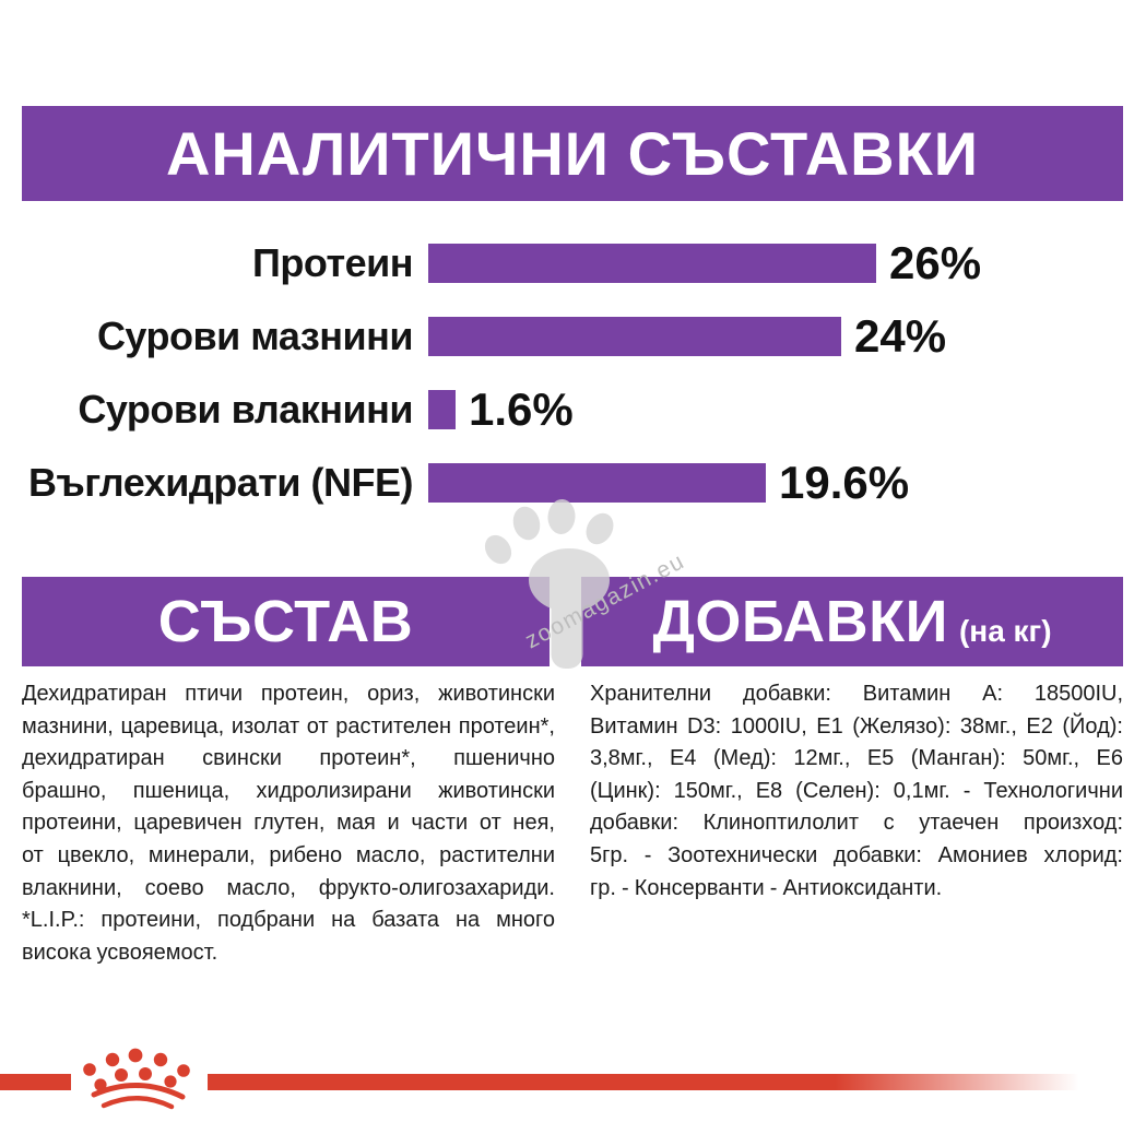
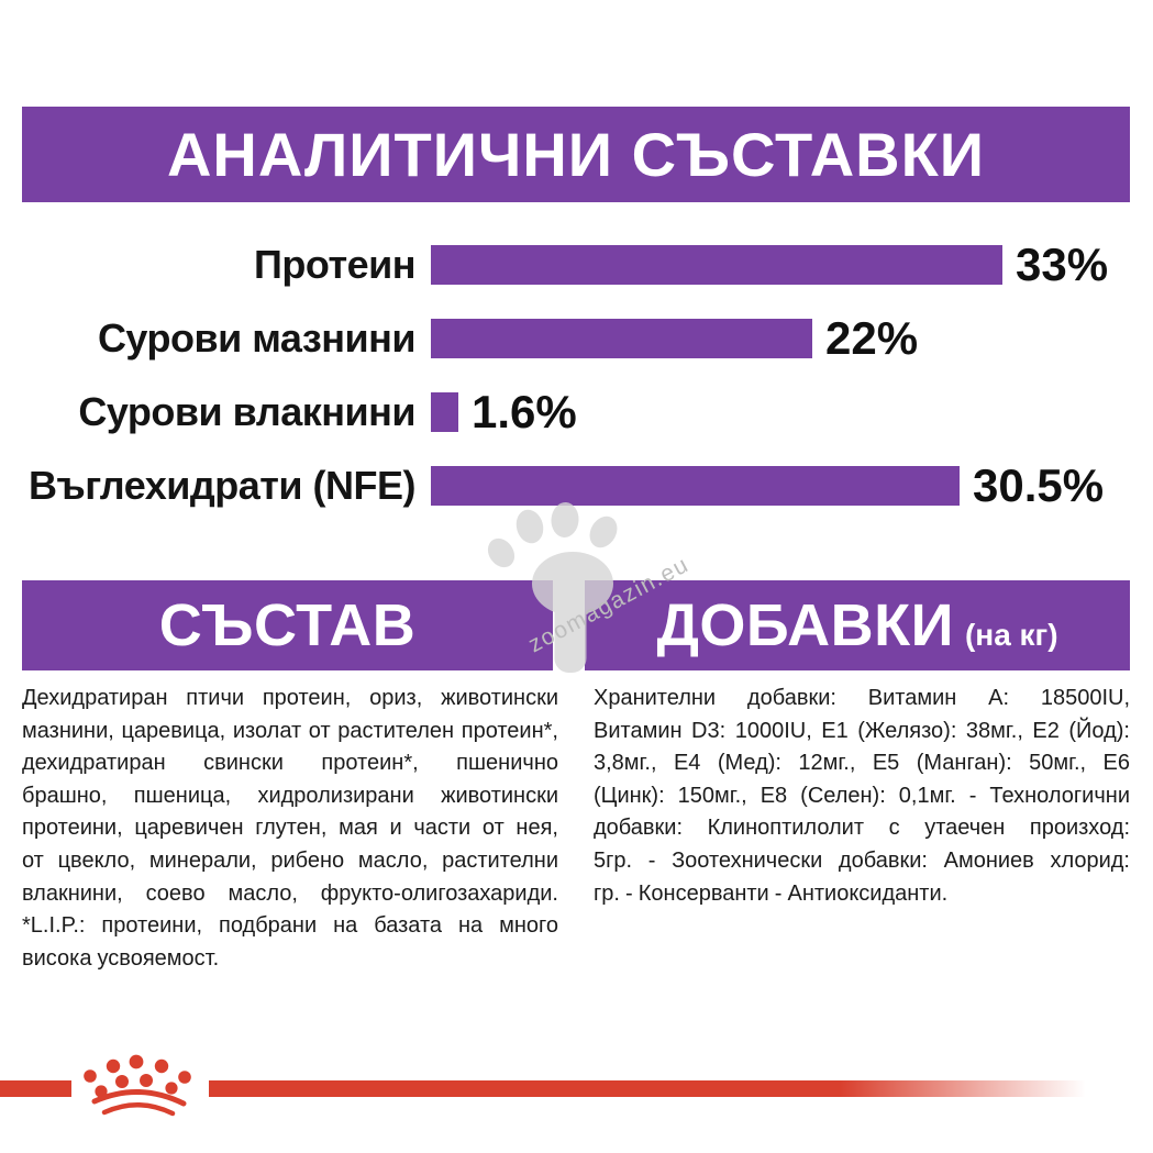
Протеин: 26% -> 33%
Сурови мазнини: 24% -> 22%
Въглехидрати (NFE): 19.6% -> 30.5%
